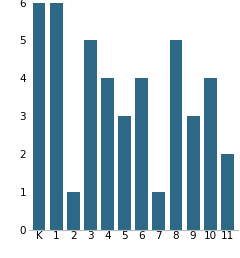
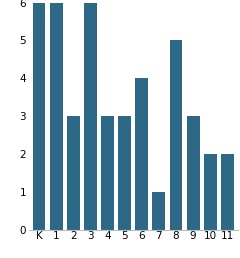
2: 1 -> 3
3: 5 -> 6
4: 4 -> 3
10: 4 -> 2
